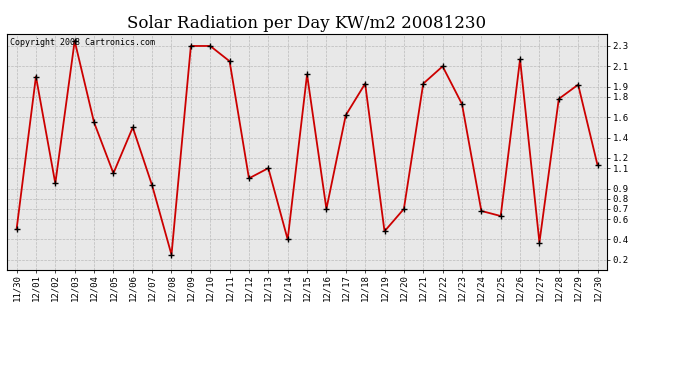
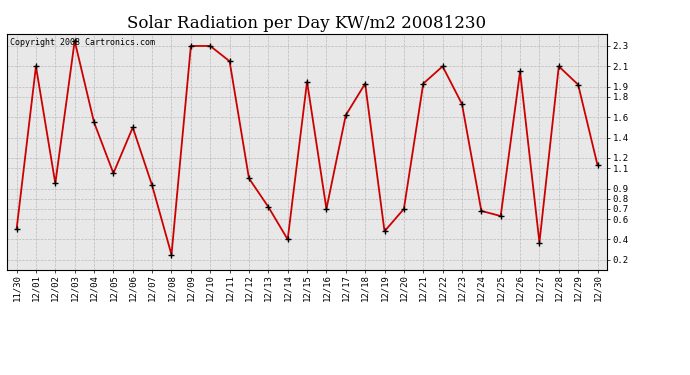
12/01: 2.00 -> 2.10
12/13: 1.10 -> 0.72
12/15: 2.02 -> 1.95
12/26: 2.17 -> 2.05
12/28: 1.78 -> 2.10
